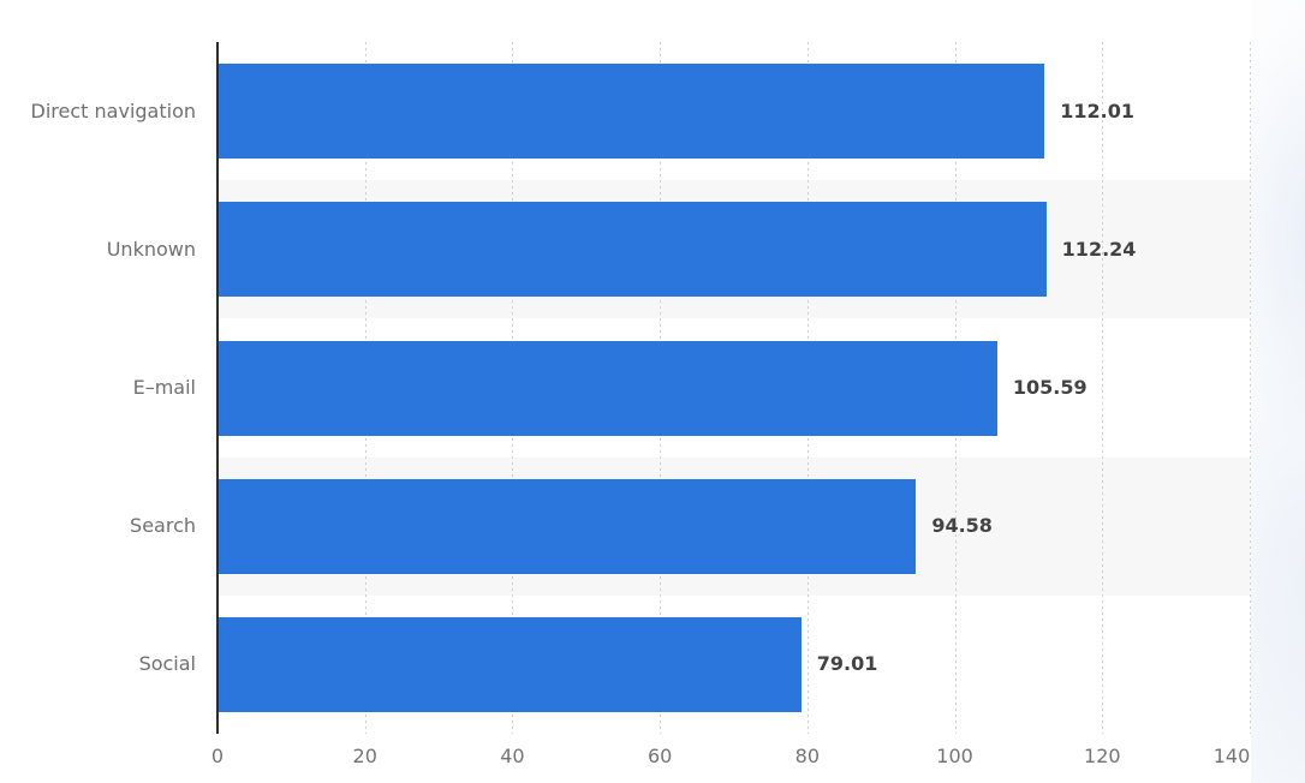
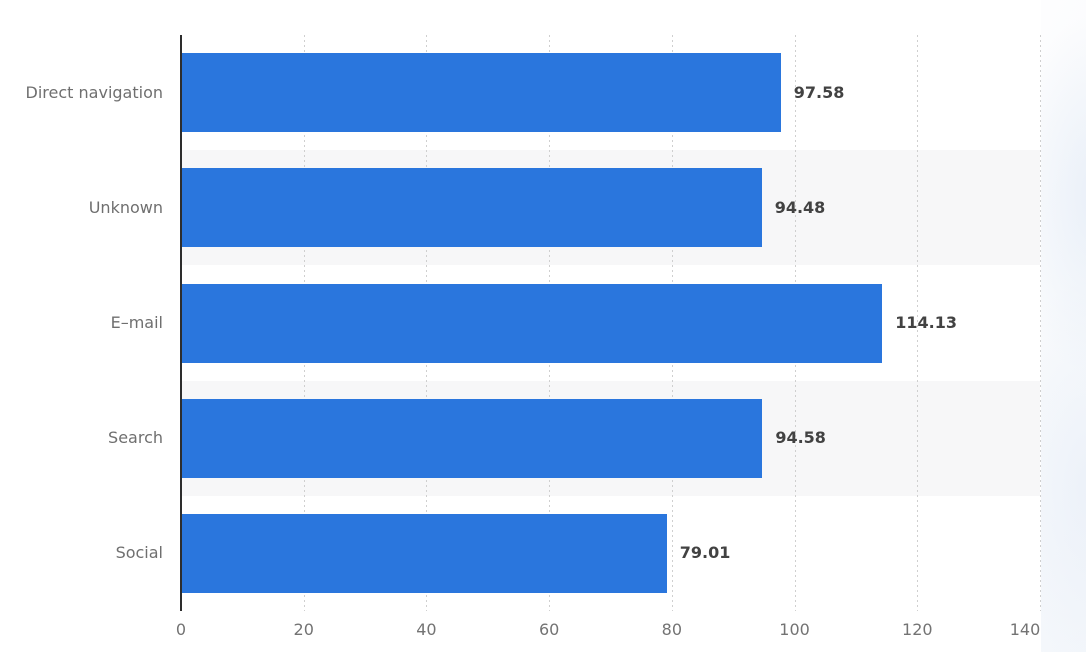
Direct navigation: 112.01 -> 97.58
Unknown: 112.24 -> 94.48
E–mail: 105.59 -> 114.13
